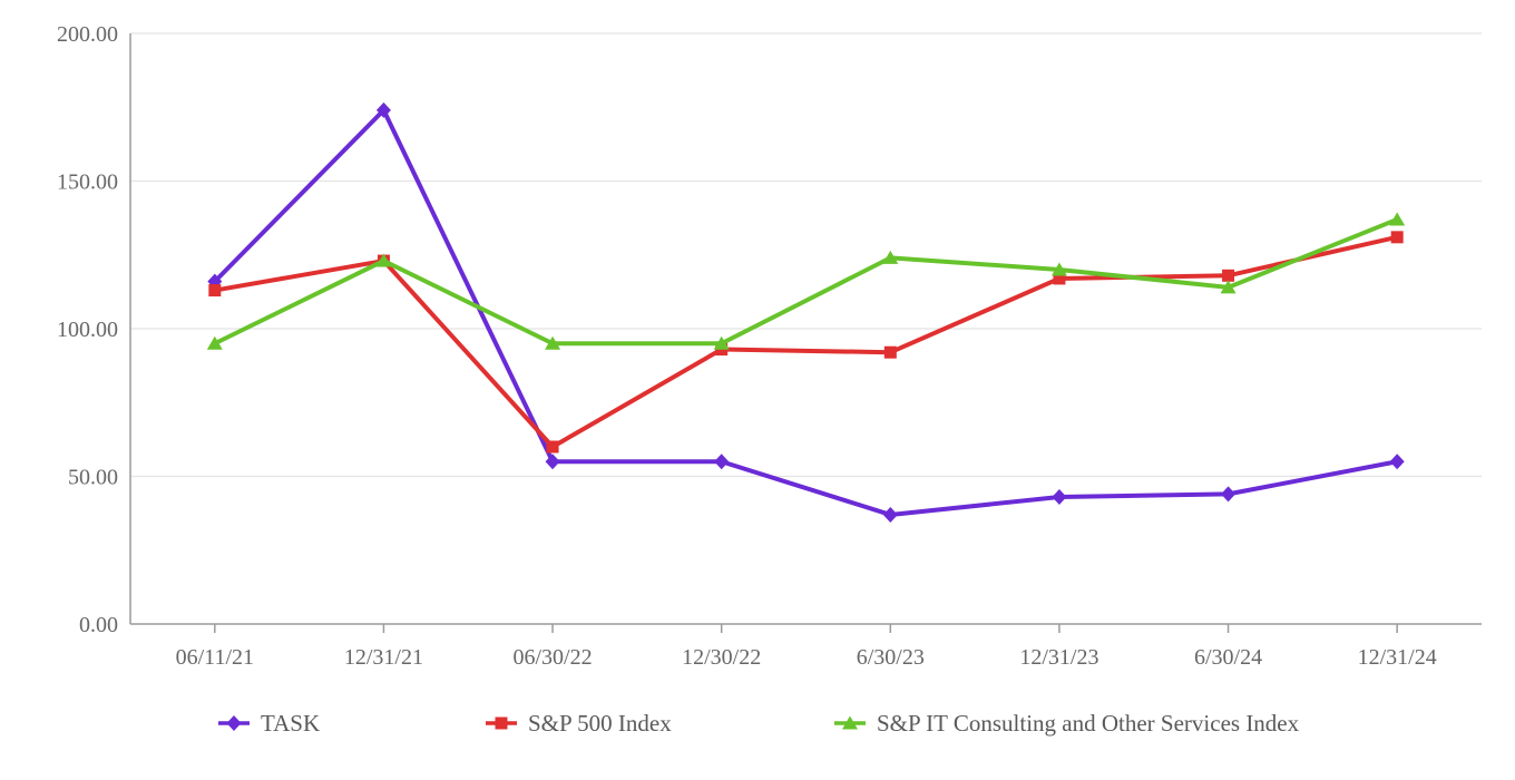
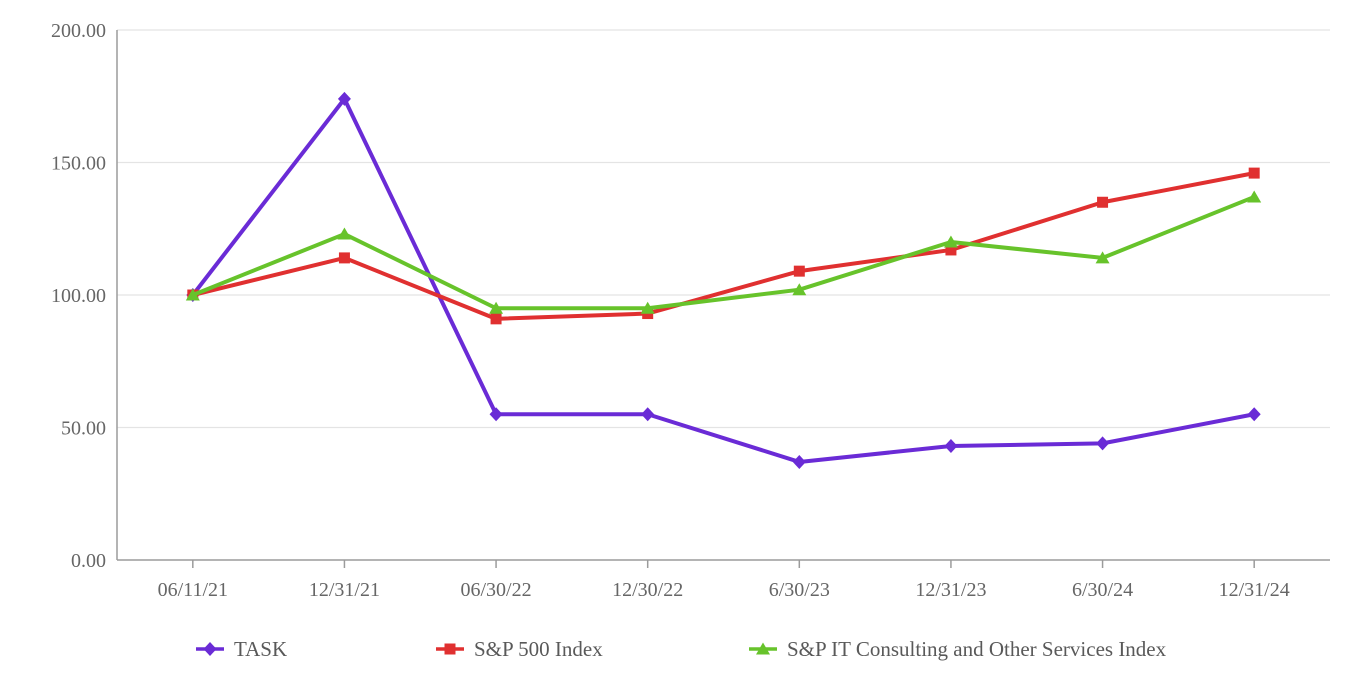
TASK/06/11/21: 116 -> 100
S&P 500 Index/06/11/21: 113 -> 100
S&P IT Consulting and Other Services Index/06/11/21: 95 -> 100
S&P 500 Index/12/31/21: 123 -> 114
S&P 500 Index/06/30/22: 60 -> 91
S&P 500 Index/6/30/23: 92 -> 109
S&P IT Consulting and Other Services Index/6/30/23: 124 -> 102
S&P 500 Index/6/30/24: 118 -> 135
S&P 500 Index/12/31/24: 131 -> 146
